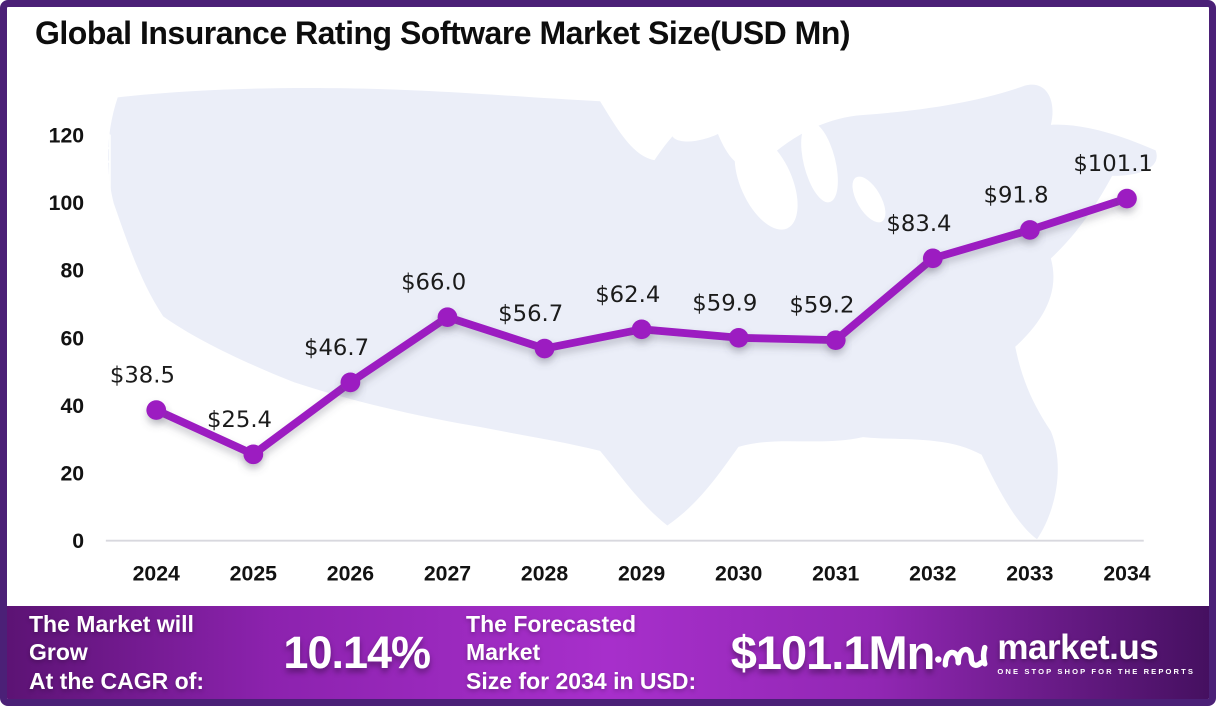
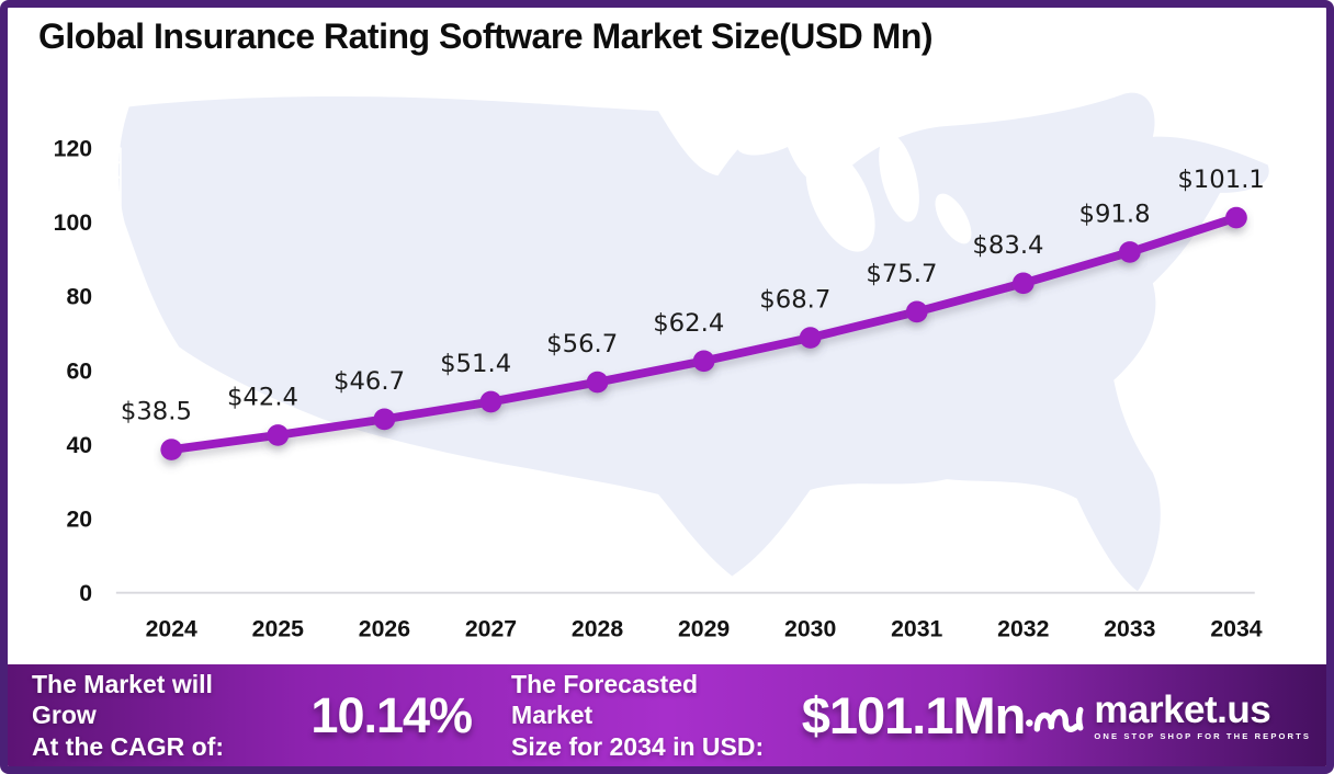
2025: $25.4 -> $42.4
2027: $66.0 -> $51.4
2030: $59.9 -> $68.7
2031: $59.2 -> $75.7
